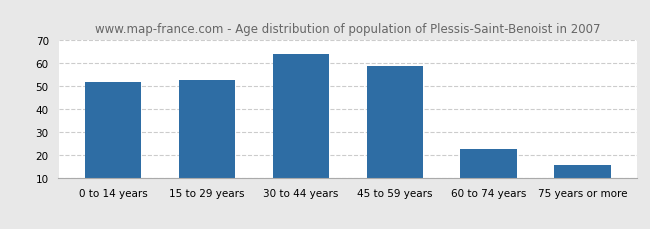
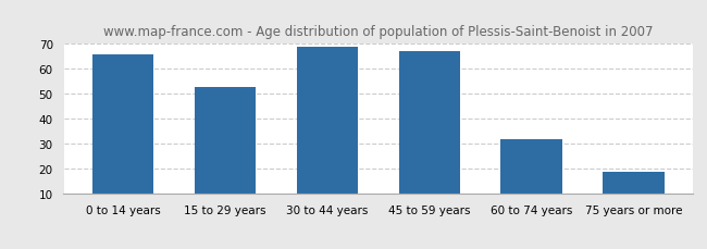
0 to 14 years: 52 -> 66
30 to 44 years: 64 -> 69
45 to 59 years: 59 -> 67
60 to 74 years: 23 -> 32
75 years or more: 16 -> 19
